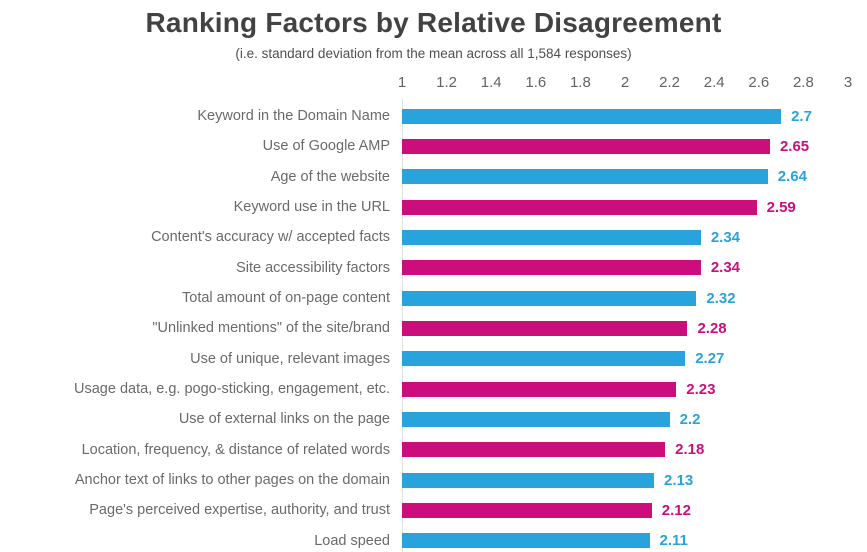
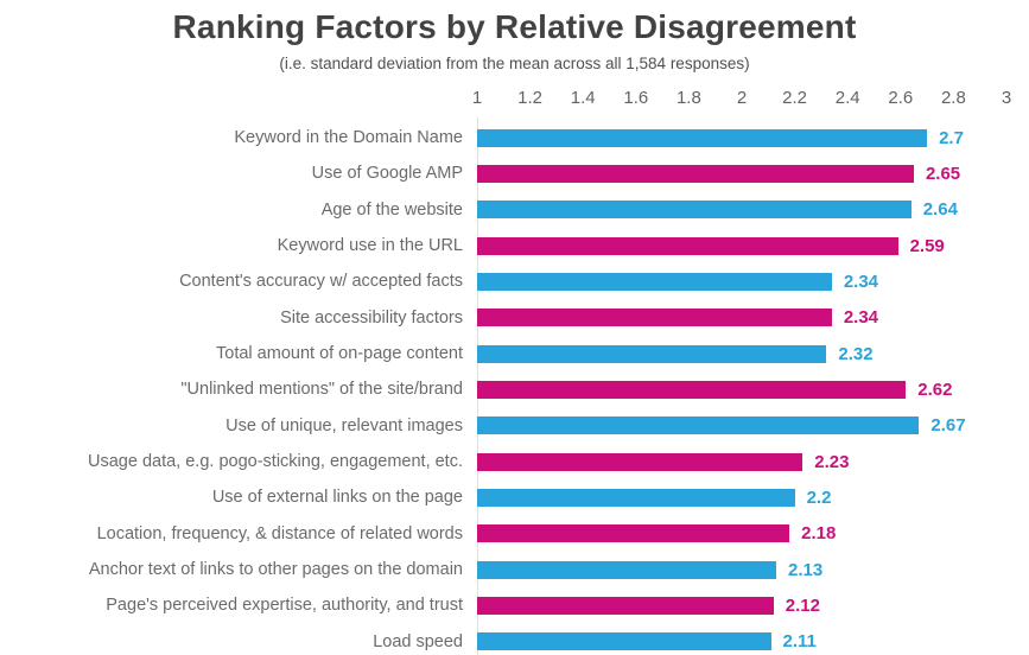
"Unlinked mentions" of the site/brand: 2.28 -> 2.62
Use of unique, relevant images: 2.27 -> 2.67
